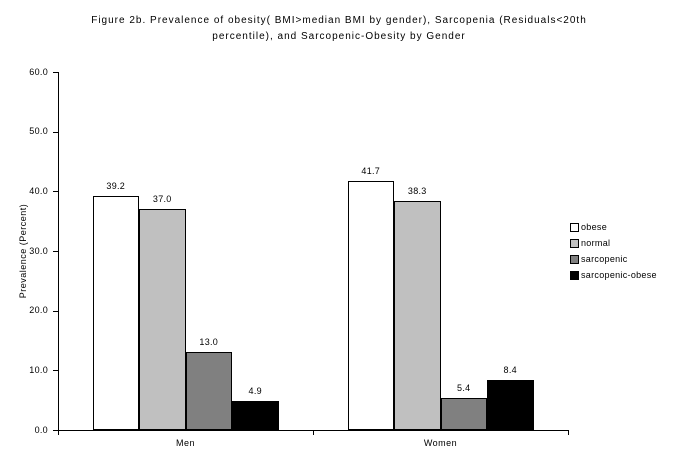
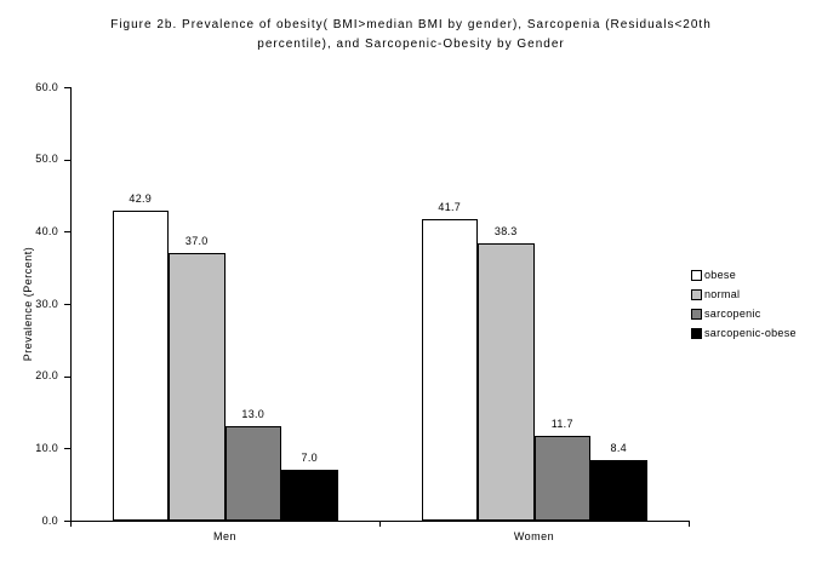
obese/Men: 39.2 -> 42.9
sarcopenic-obese/Men: 4.9 -> 7.0
sarcopenic/Women: 5.4 -> 11.7
